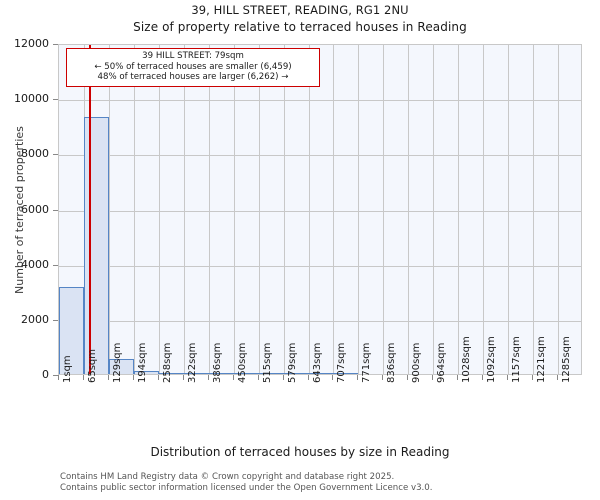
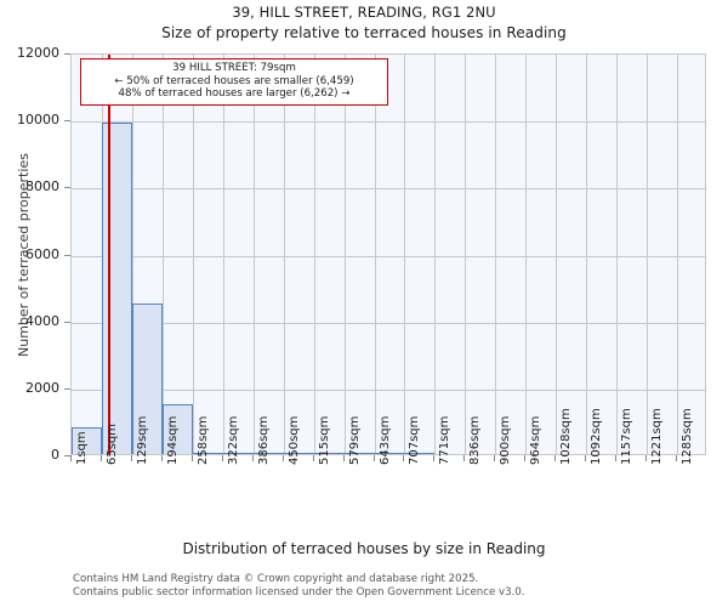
1sqm: 3200 -> 800
65sqm: 9300 -> 9900
129sqm: 500 -> 4500
194sqm: 100 -> 1500
